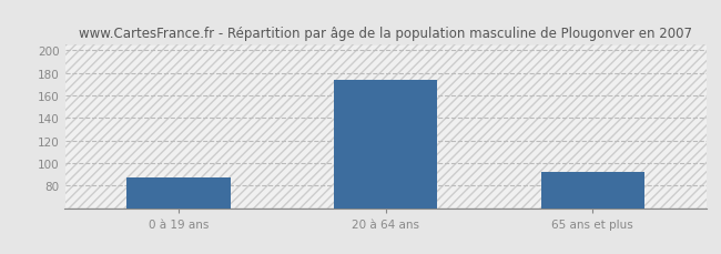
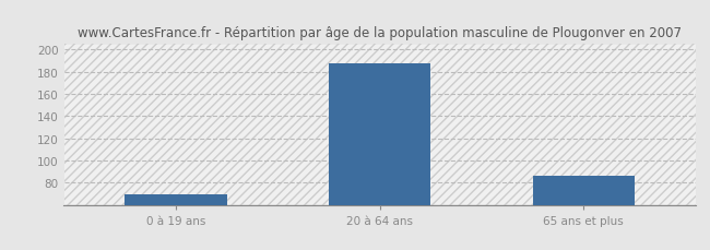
0 à 19 ans: 87 -> 69
20 à 64 ans: 174 -> 188
65 ans et plus: 92 -> 86
